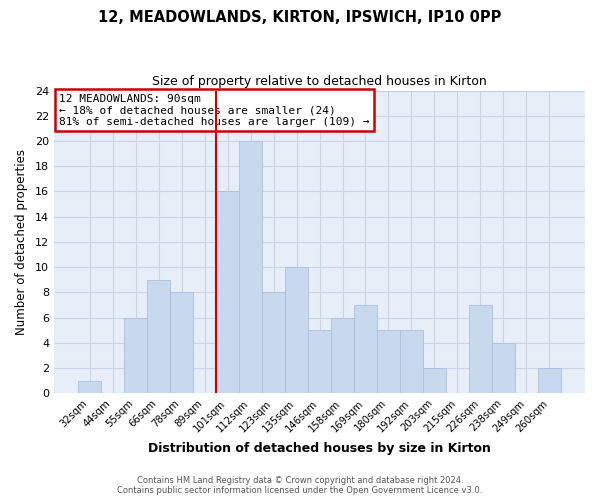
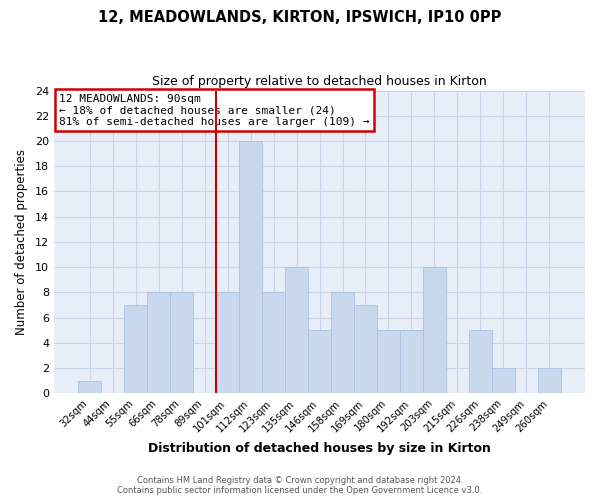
55sqm: 6 -> 7
66sqm: 9 -> 8
101sqm: 16 -> 8
158sqm: 6 -> 8
203sqm: 2 -> 10
226sqm: 7 -> 5
238sqm: 4 -> 2
